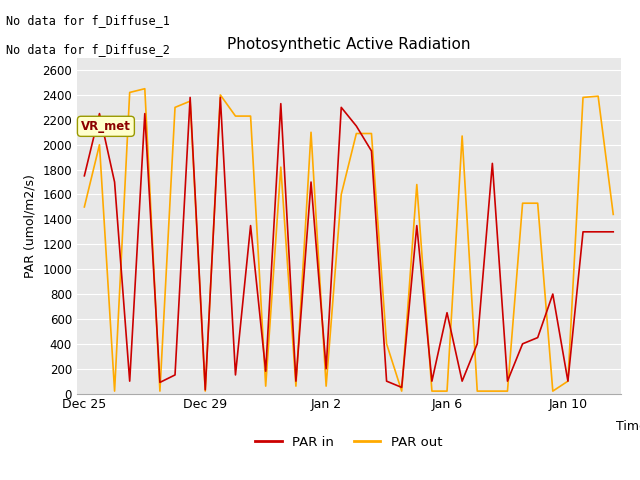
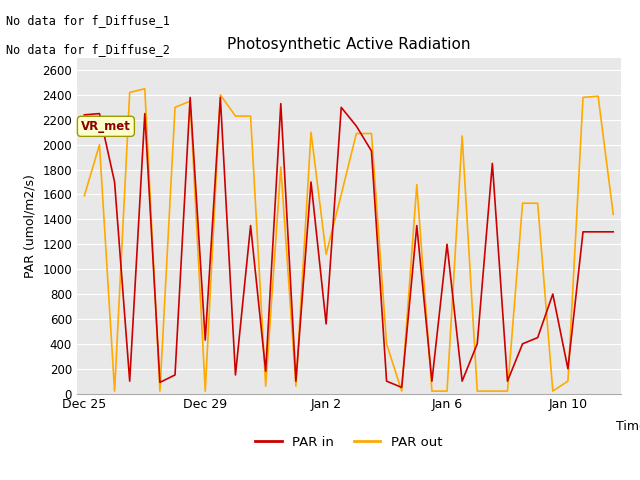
PAR in/Dec 25: 1750 -> 2240
PAR out/Dec 25: 1500 -> 1590
PAR in/Dec 29: 30 -> 430
PAR in/Jan 2: 200 -> 560
PAR out/Jan 2: 60 -> 1120
PAR in/Jan 6: 650 -> 1200
PAR in/Jan 10: 100 -> 200
